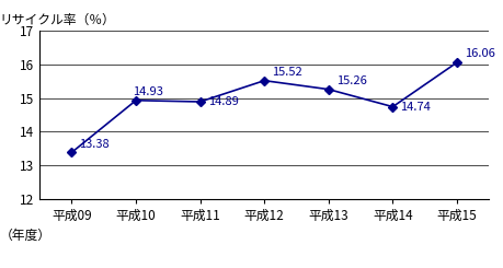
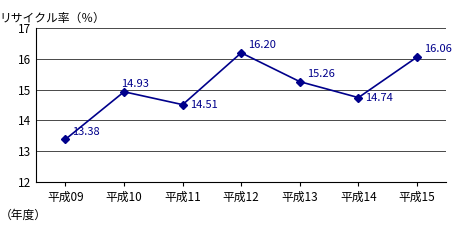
平成11: 14.89 -> 14.51
平成12: 15.52 -> 16.20
